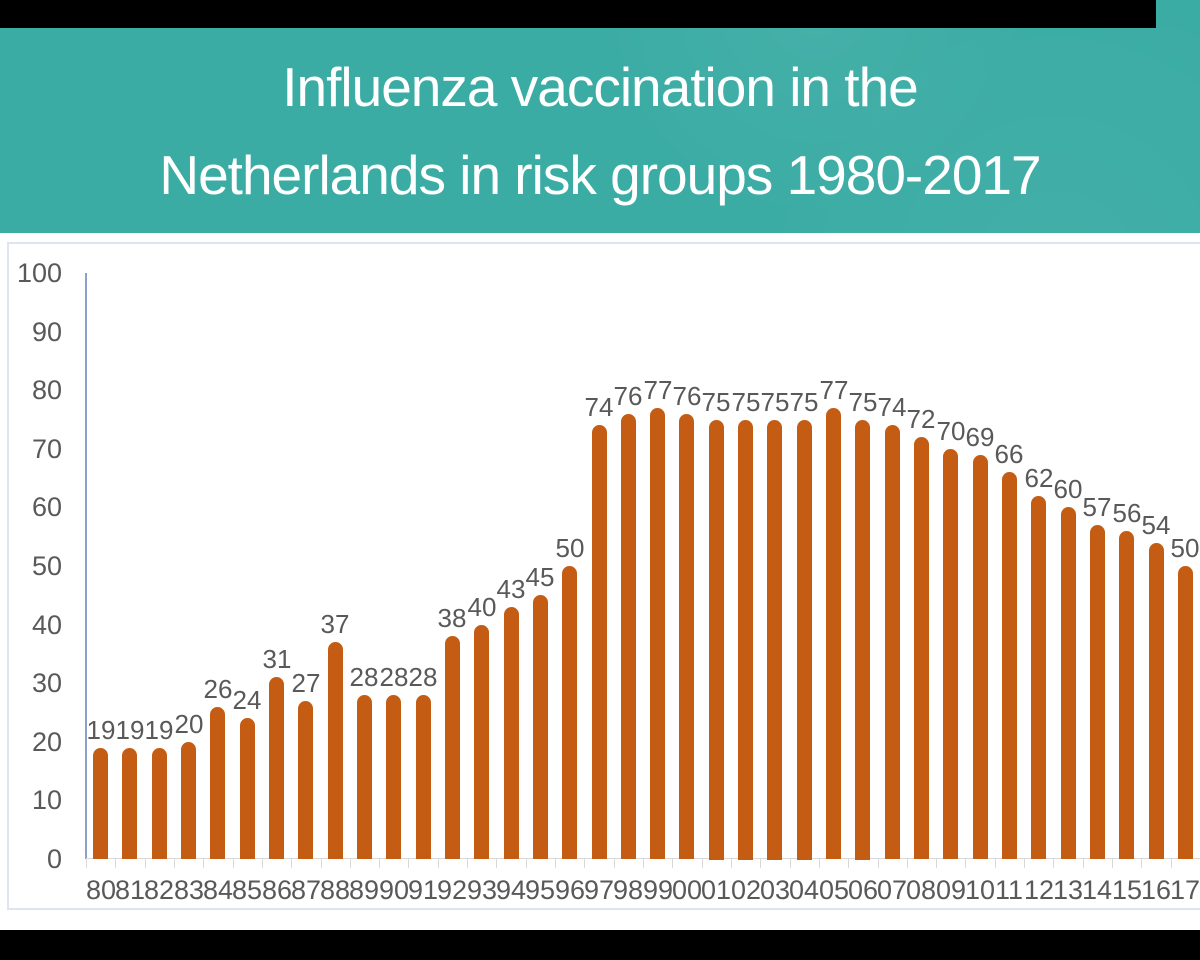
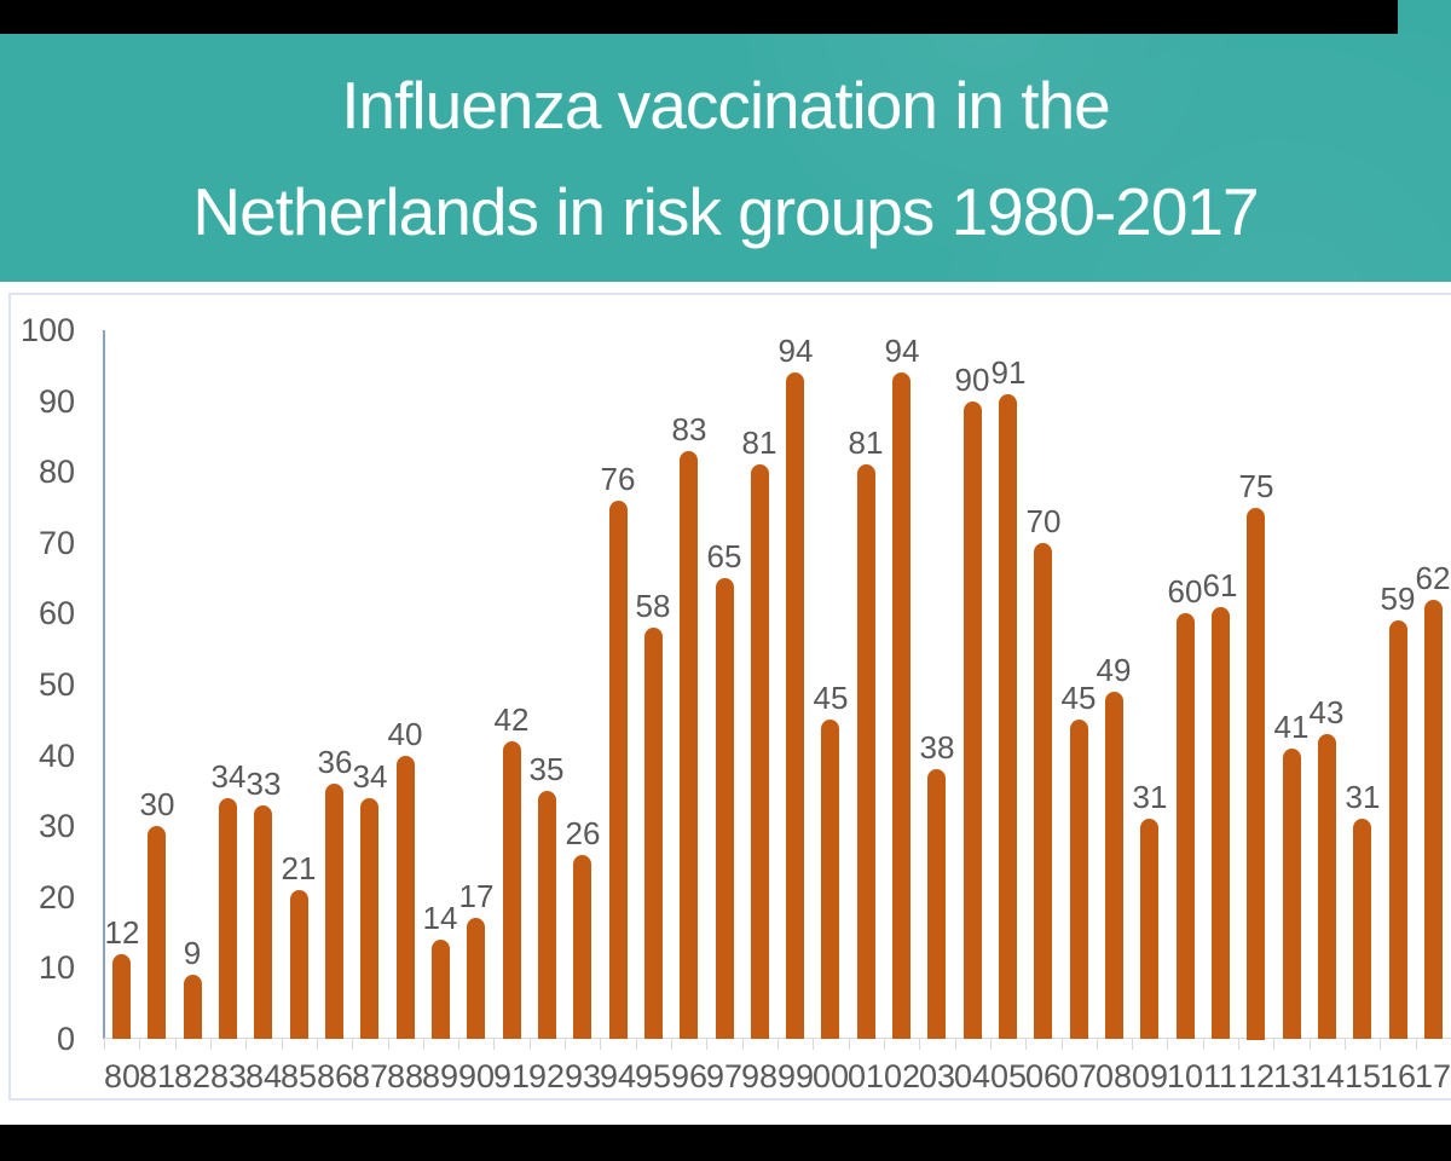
80: 19 -> 12
81: 19 -> 30
82: 19 -> 9
83: 20 -> 34
84: 26 -> 33
85: 24 -> 21
86: 31 -> 36
87: 27 -> 34
88: 37 -> 40
89: 28 -> 14
90: 28 -> 17
91: 28 -> 42
92: 38 -> 35
93: 40 -> 26
94: 43 -> 76
95: 45 -> 58
96: 50 -> 83
97: 74 -> 65
98: 76 -> 81
99: 77 -> 94
00: 76 -> 45
01: 75 -> 81
02: 75 -> 94
03: 75 -> 38
04: 75 -> 90
05: 77 -> 91
06: 75 -> 70
07: 74 -> 45
08: 72 -> 49
09: 70 -> 31
10: 69 -> 60
11: 66 -> 61
12: 62 -> 75
13: 60 -> 41
14: 57 -> 43
15: 56 -> 31
16: 54 -> 59
17: 50 -> 62
